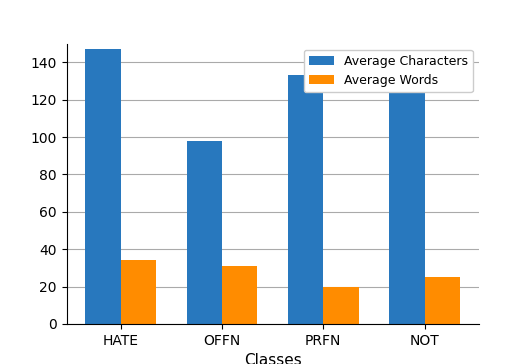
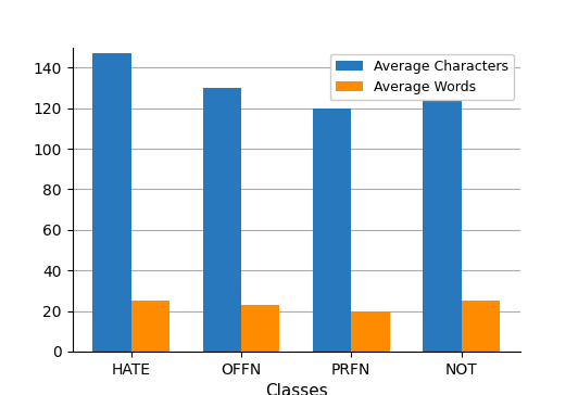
Average Words/HATE: 34 -> 25
Average Characters/OFFN: 98 -> 130
Average Words/OFFN: 31 -> 23
Average Characters/PRFN: 133 -> 120
